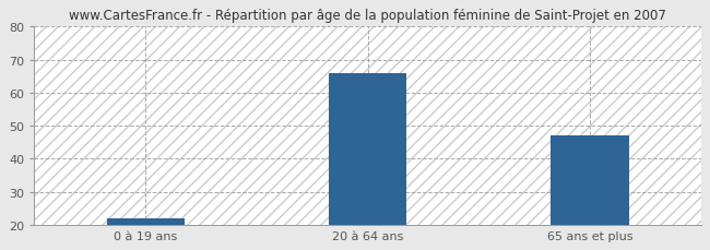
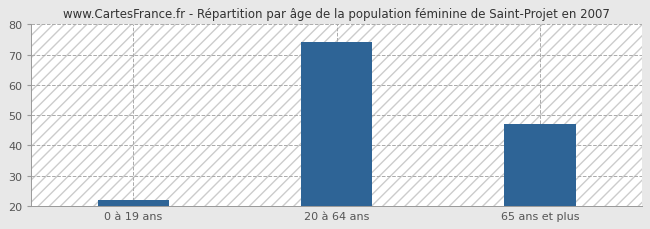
20 à 64 ans: 66 -> 74
